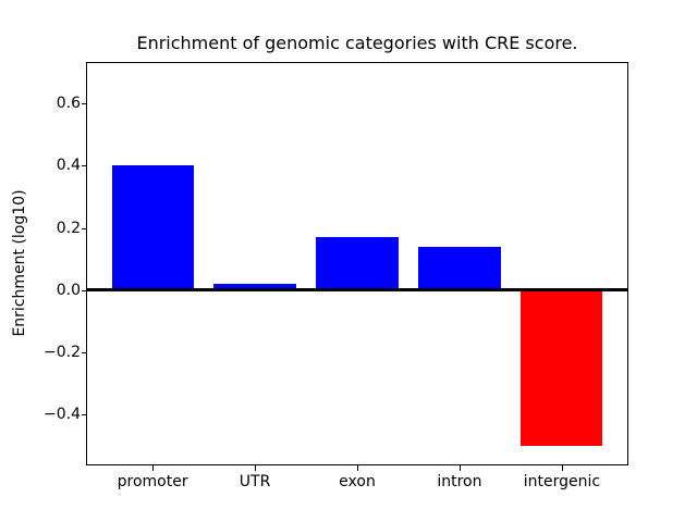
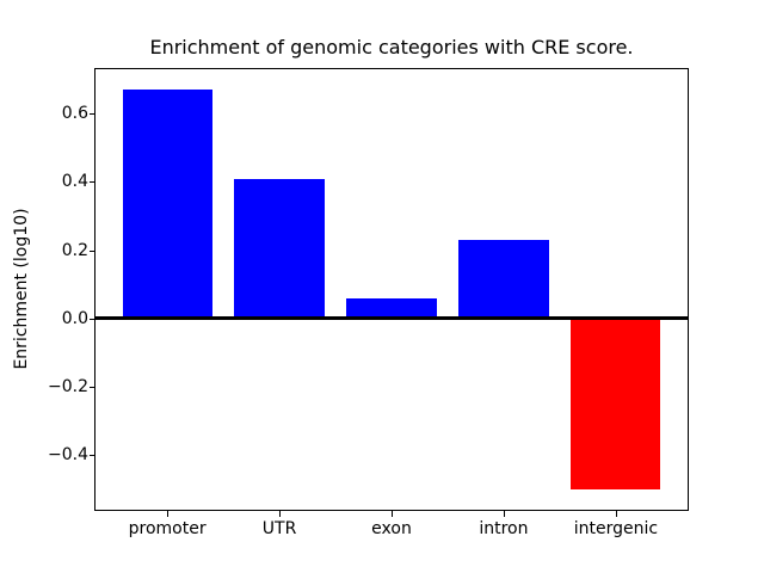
promoter: 0.40 -> 0.67
UTR: 0.02 -> 0.41
exon: 0.17 -> 0.06
intron: 0.14 -> 0.23
